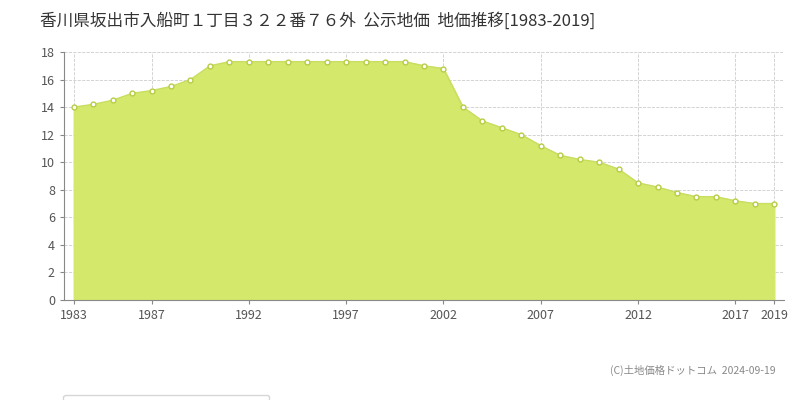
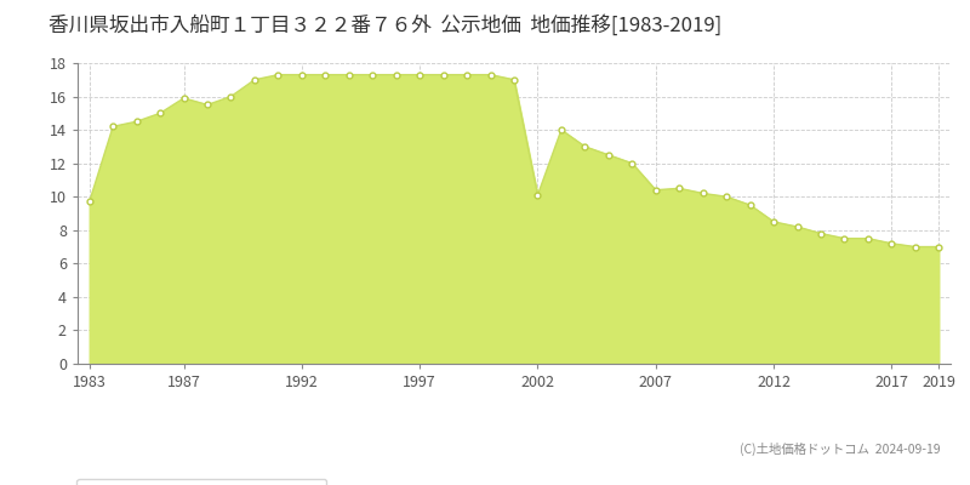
1983: 14.0 -> 9.7
1987: 15.2 -> 15.9
2002: 16.8 -> 10.1
2007: 11.2 -> 10.4
